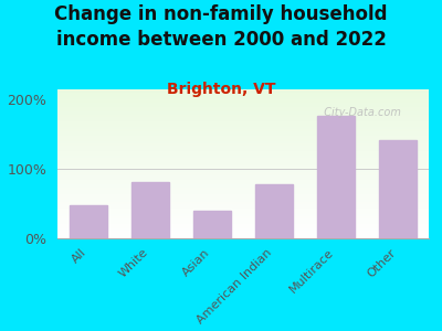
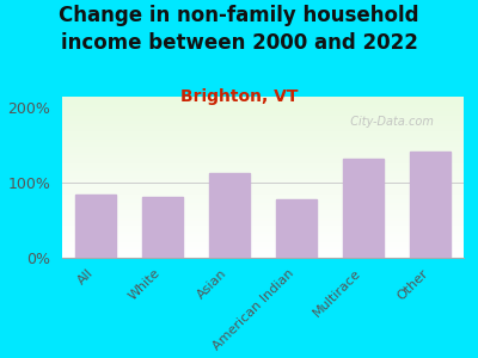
All: 48% -> 85%
Asian: 40% -> 113%
Multirace: 176% -> 132%
